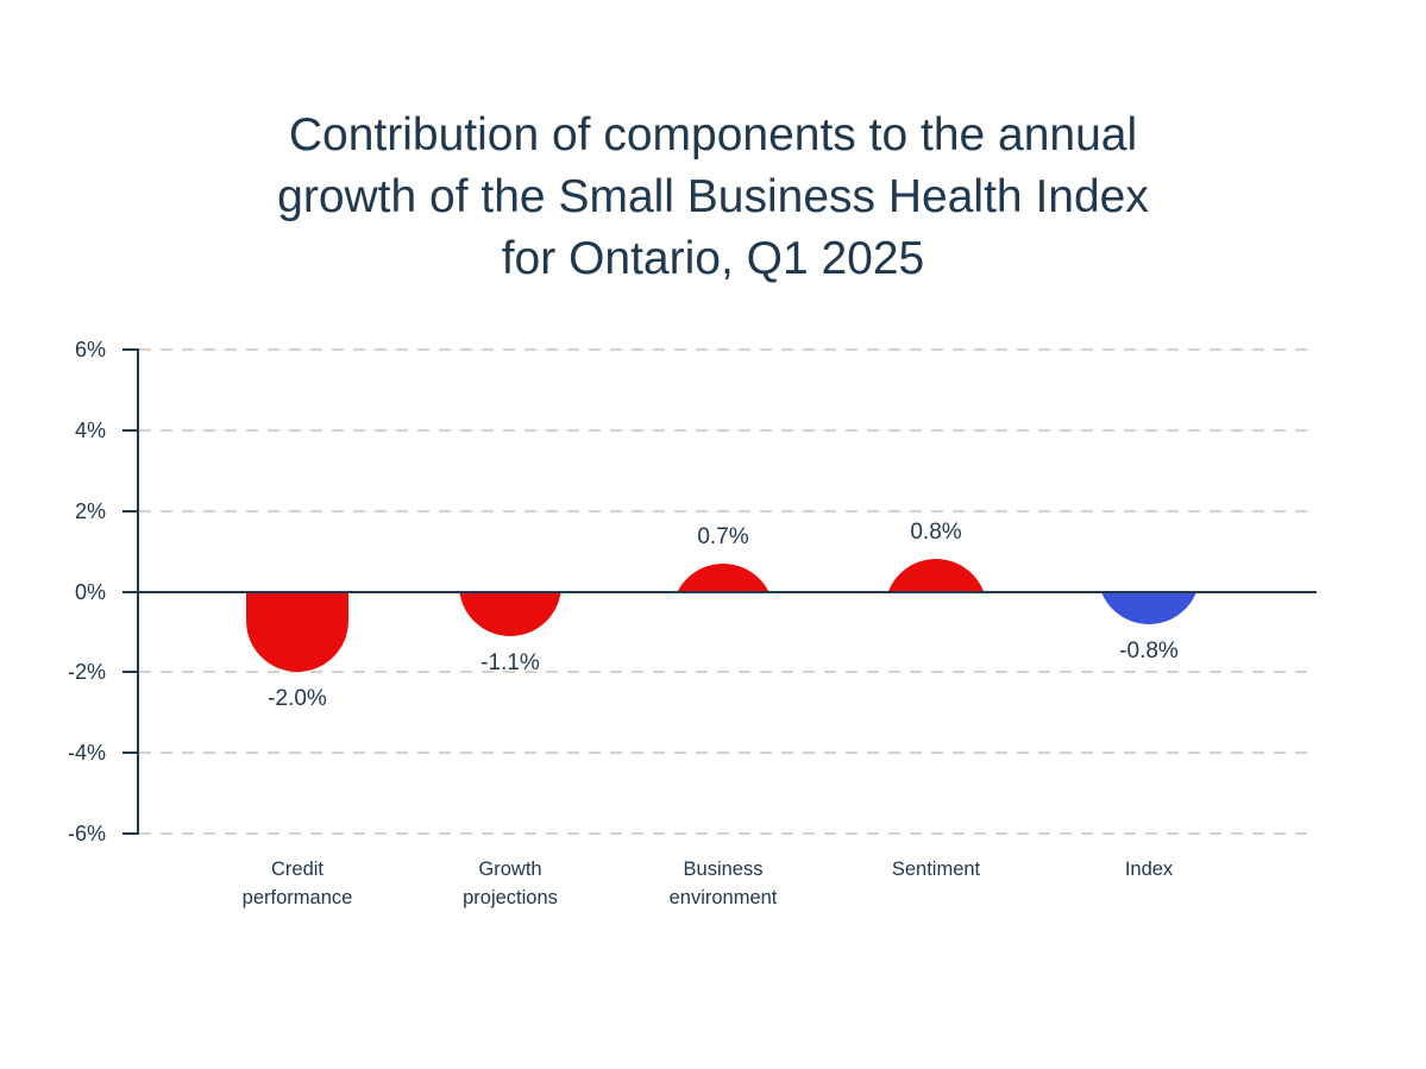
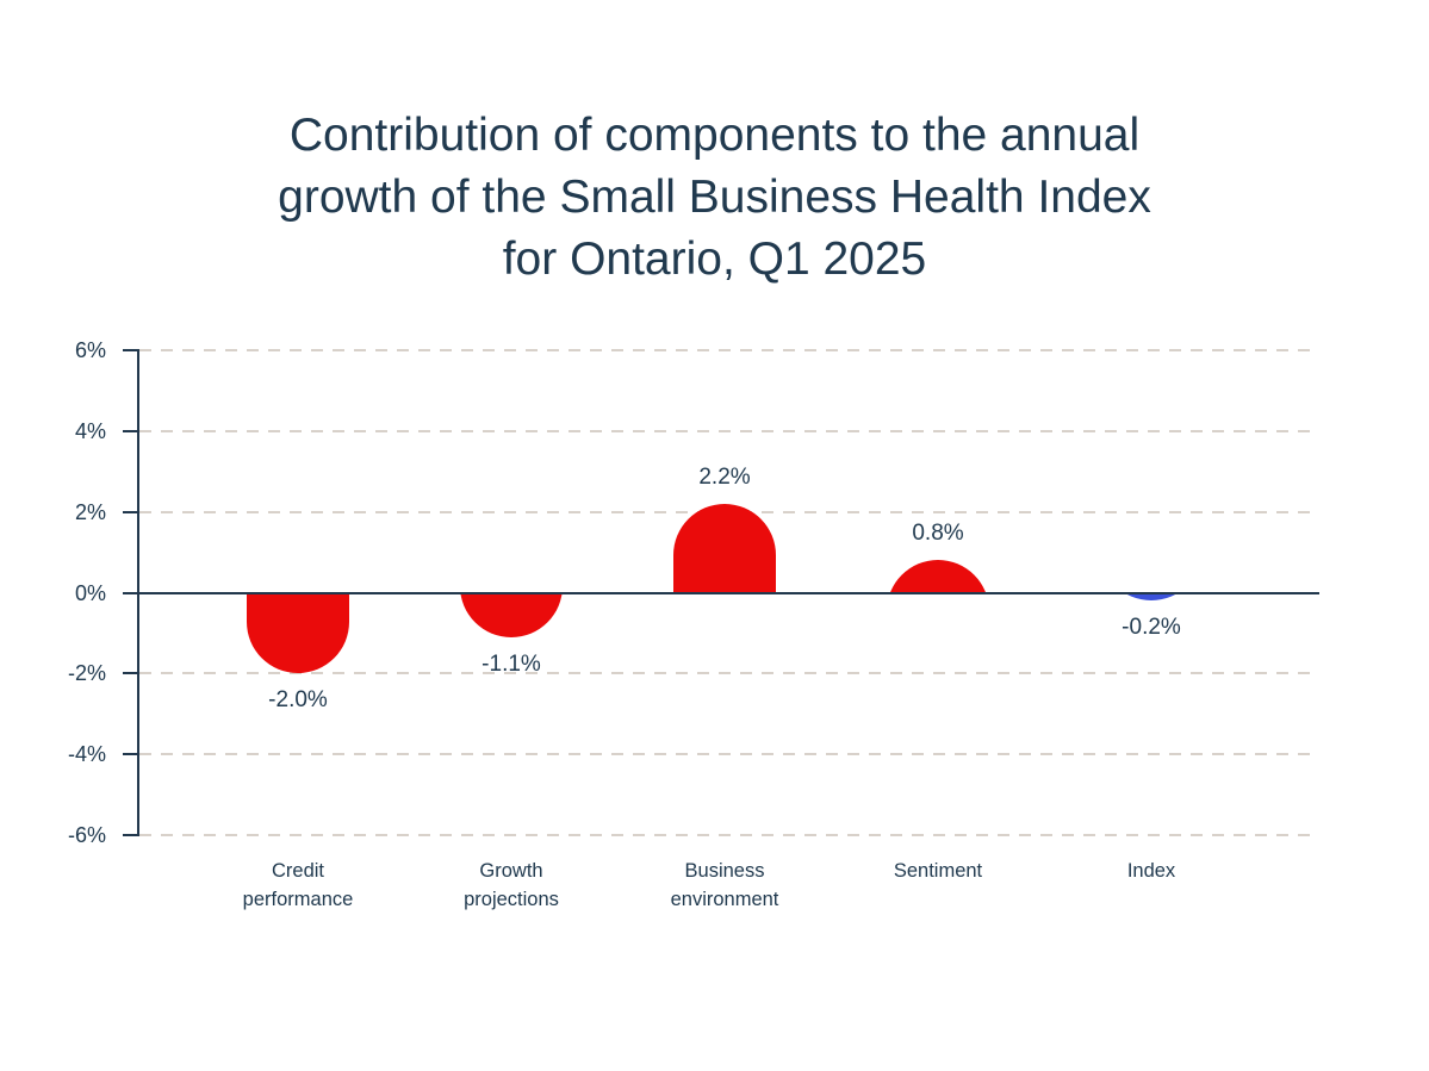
Business environment: 0.7% -> 2.2%
Index: -0.8% -> -0.2%
